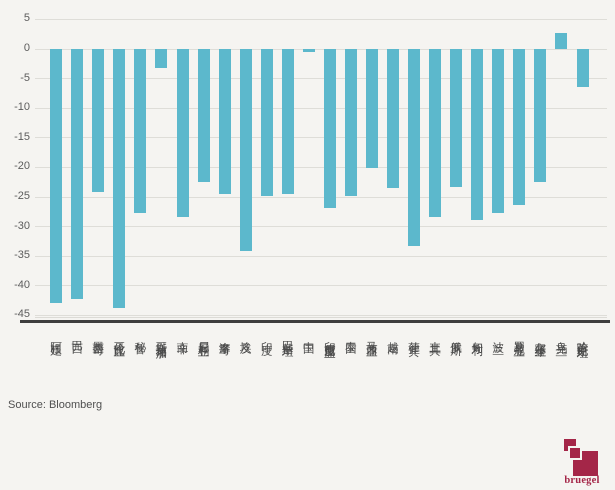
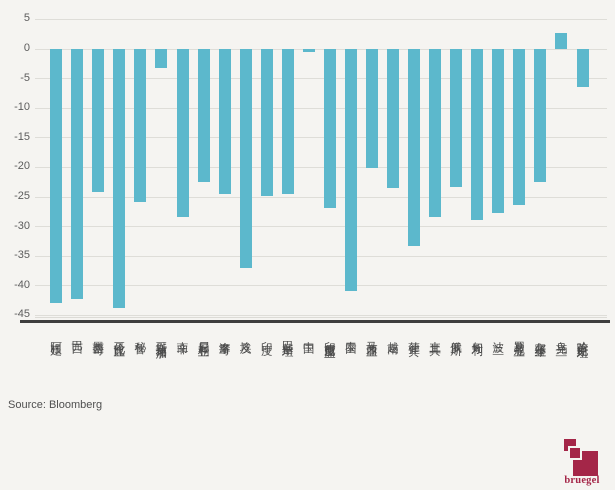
秘鲁: -28 -> -26
埃及: -34 -> -37
泰国: -25 -> -41
